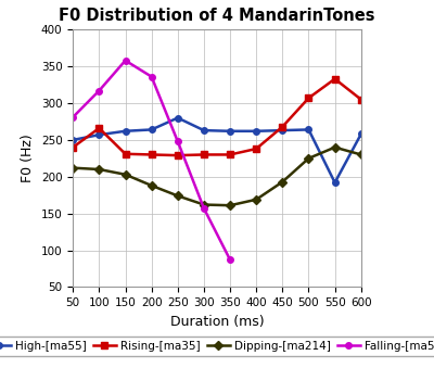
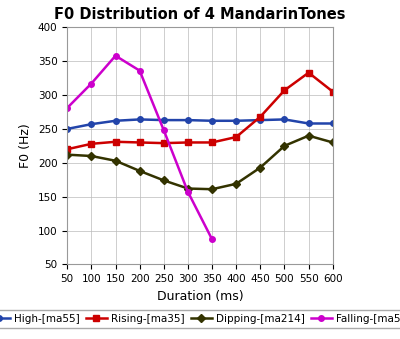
Rising-[ma35]/50: 240 -> 220
Rising-[ma35]/100: 266 -> 228
High-[ma55]/250: 280 -> 263
High-[ma55]/550: 192 -> 258
